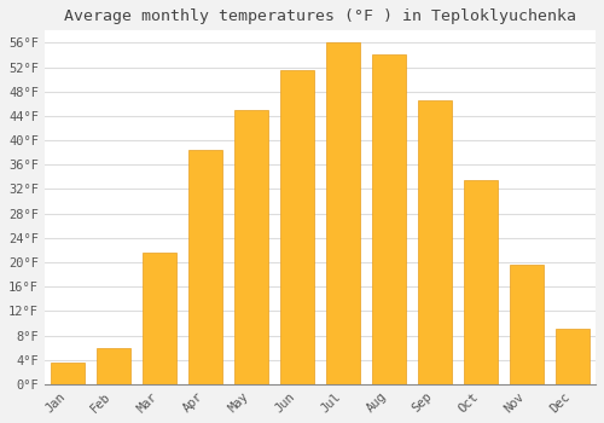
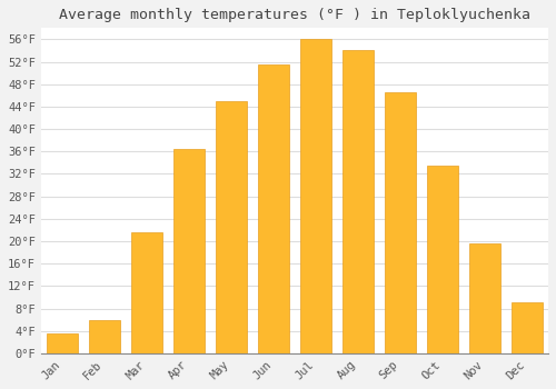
Apr: 38.4°F -> 36.5°F
